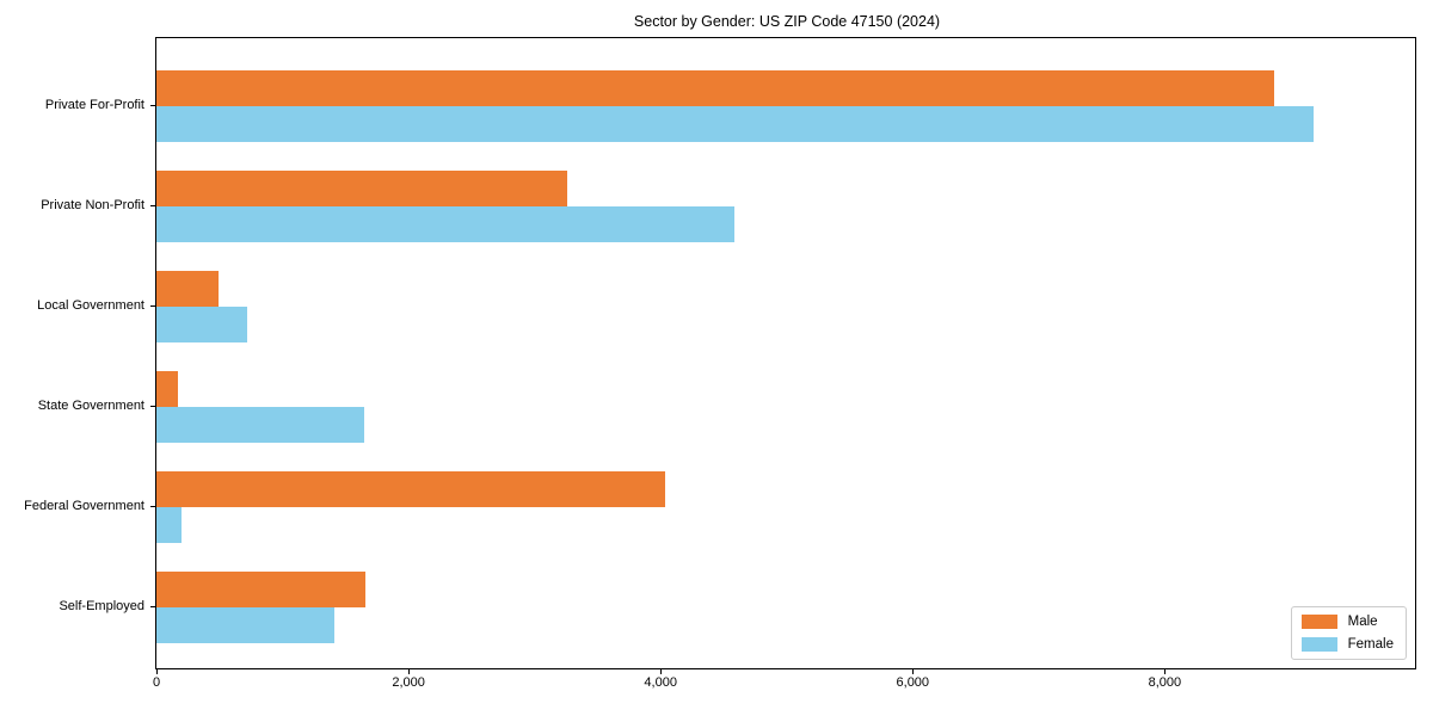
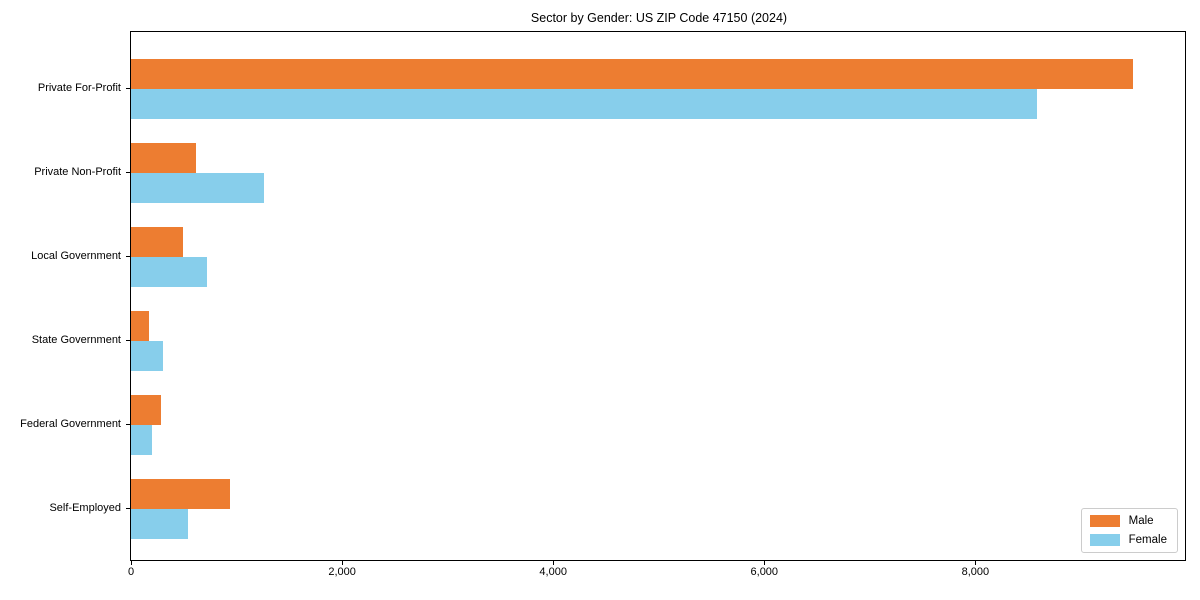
Male/Private For-Profit: 8870 -> 9490
Female/Private For-Profit: 9180 -> 8580
Male/Private Non-Profit: 3260 -> 620
Female/Private Non-Profit: 4590 -> 1260
Female/State Government: 1650 -> 300
Male/Federal Government: 4040 -> 280
Male/Self-Employed: 1660 -> 940
Female/Self-Employed: 1410 -> 540
